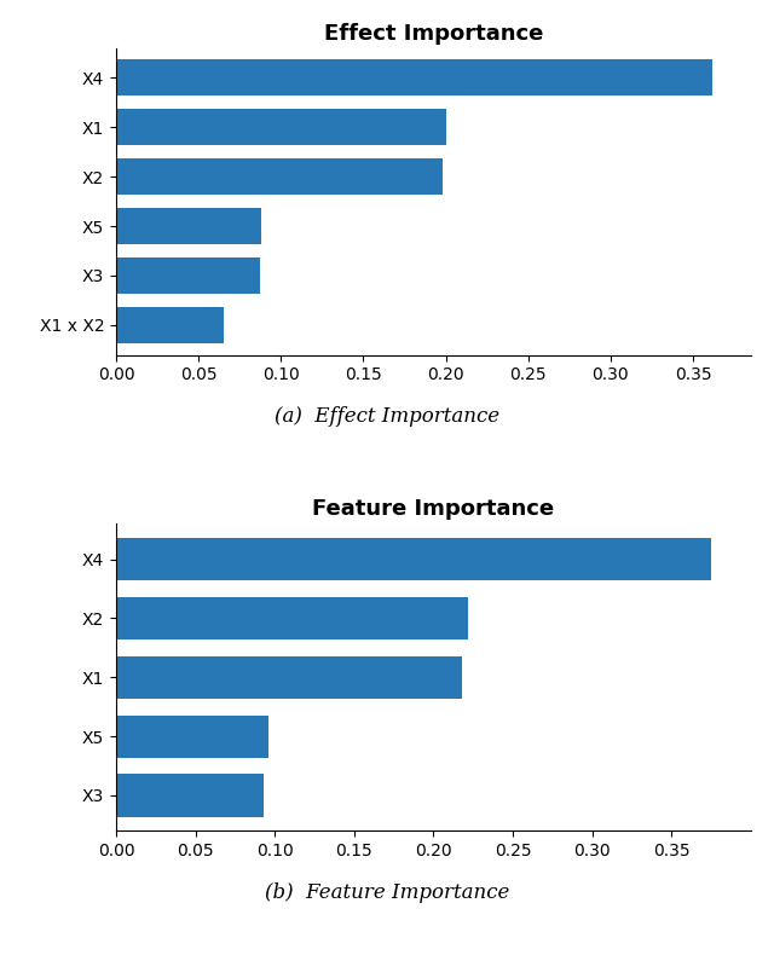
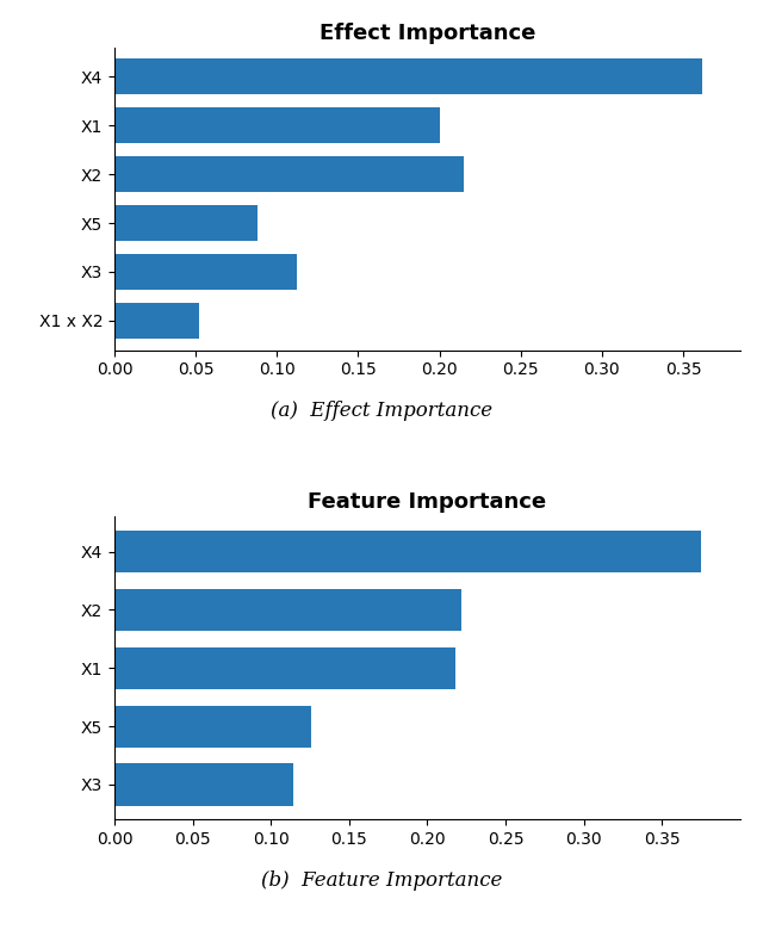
Effect Importance/X2: 0.198 -> 0.215
Effect Importance/X3: 0.087 -> 0.112
Effect Importance/X1 x X2: 0.065 -> 0.052
Feature Importance/X5: 0.096 -> 0.126
Feature Importance/X3: 0.093 -> 0.114
